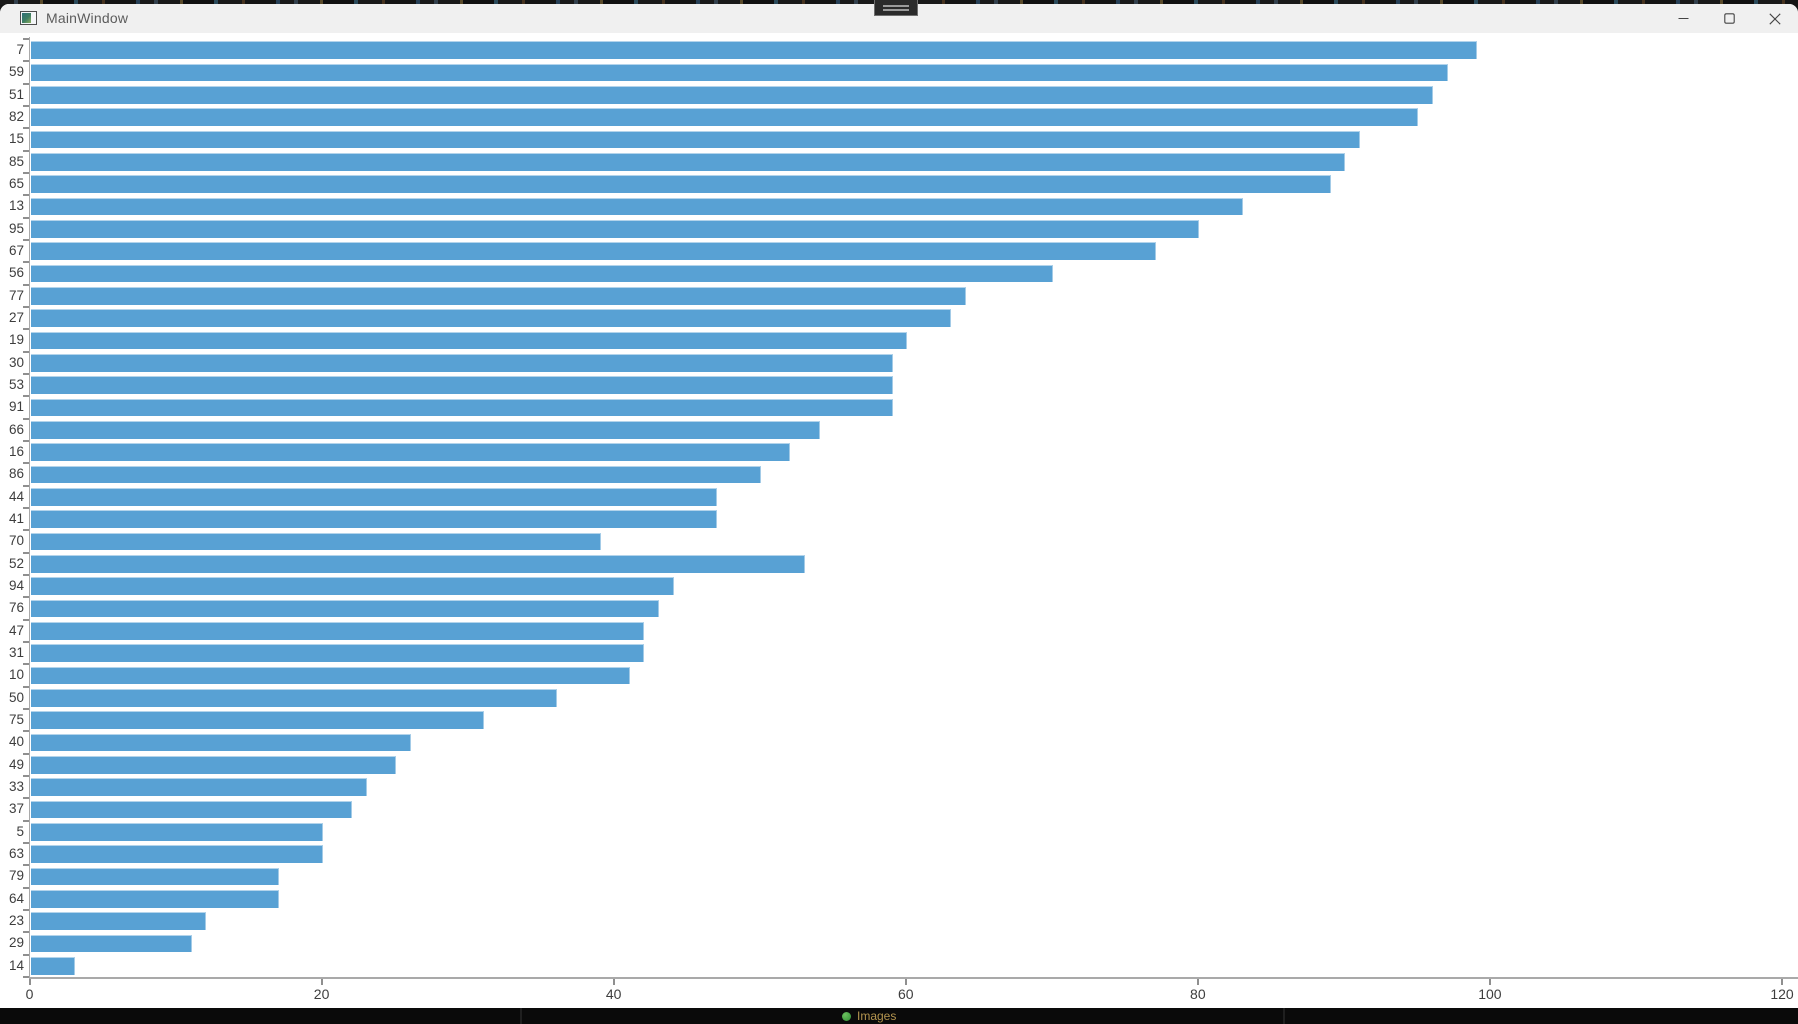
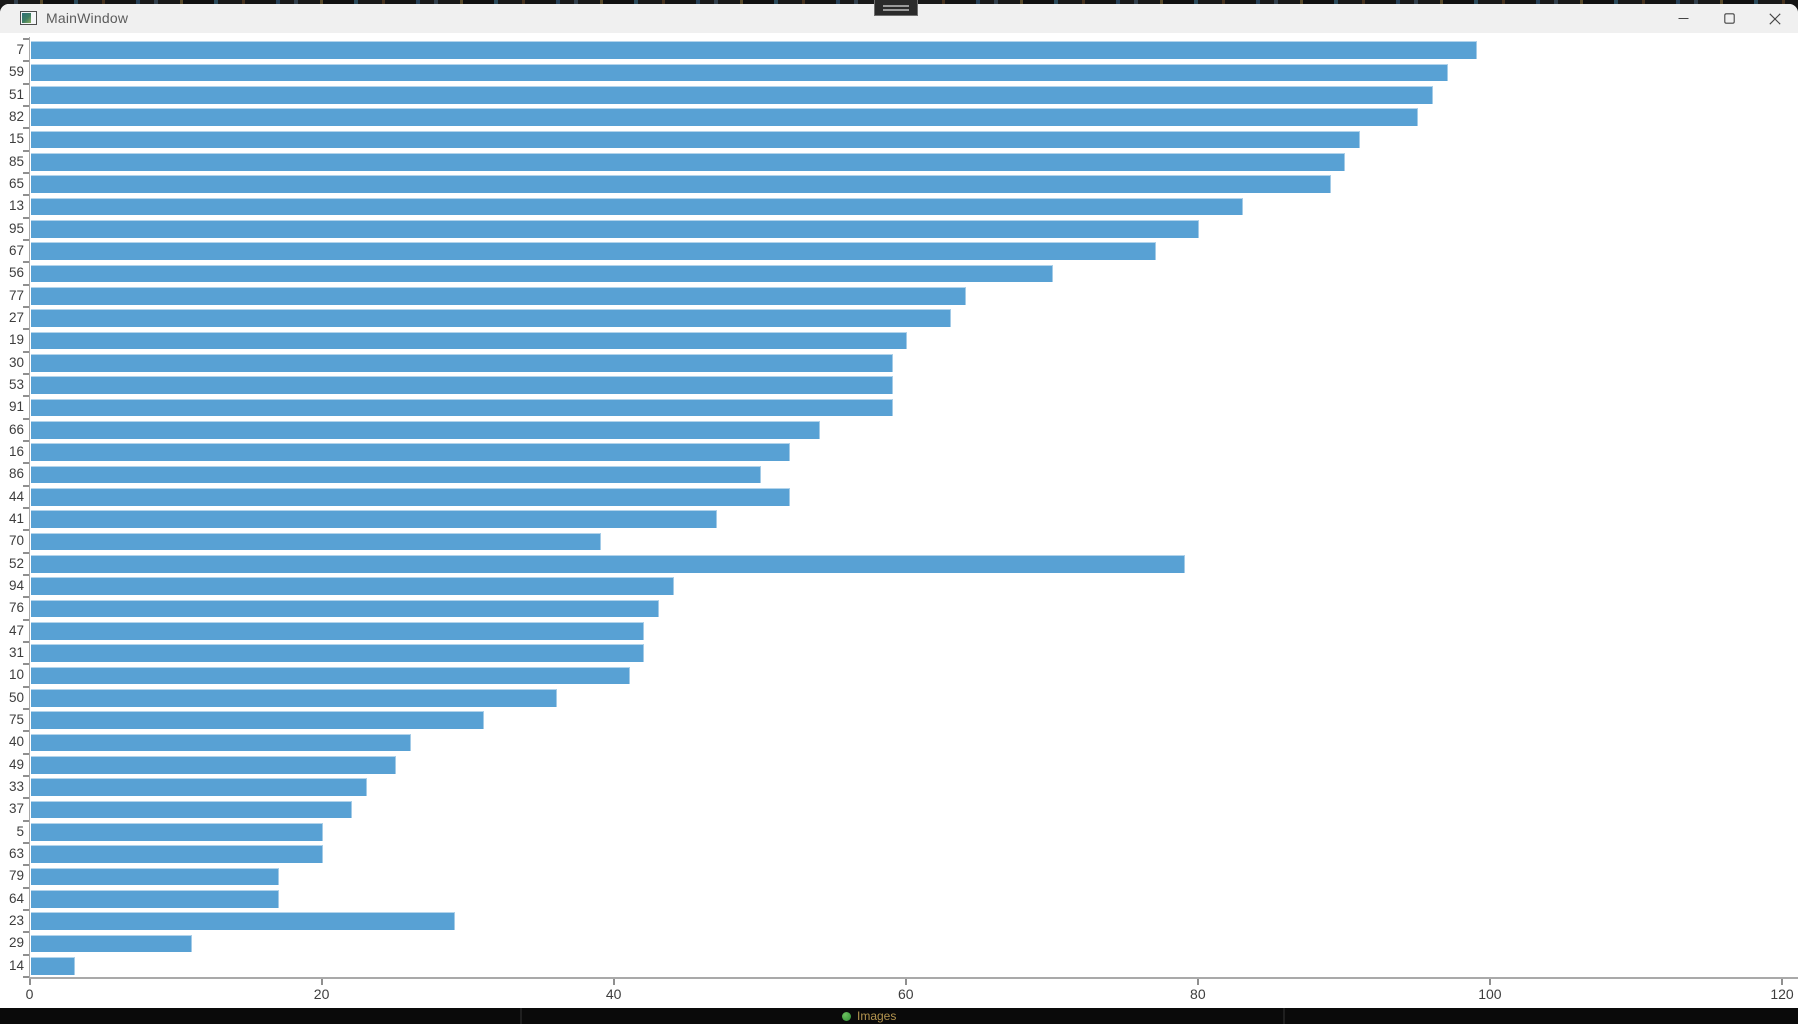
44: 47 -> 52
52: 53 -> 79
23: 12 -> 29
